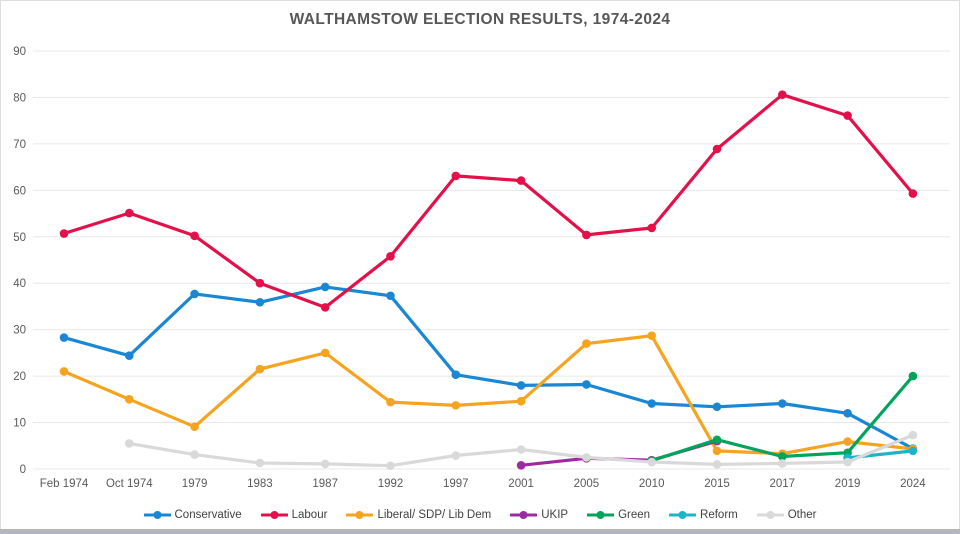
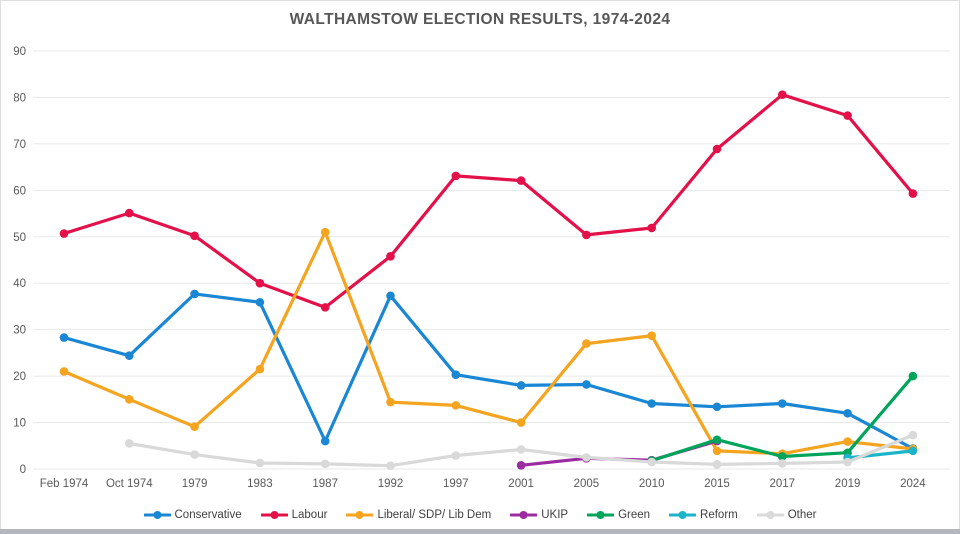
Conservative/1987: 39 -> 6
Liberal/ SDP/ Lib Dem/1987: 25 -> 51
Liberal/ SDP/ Lib Dem/2001: 15 -> 10
